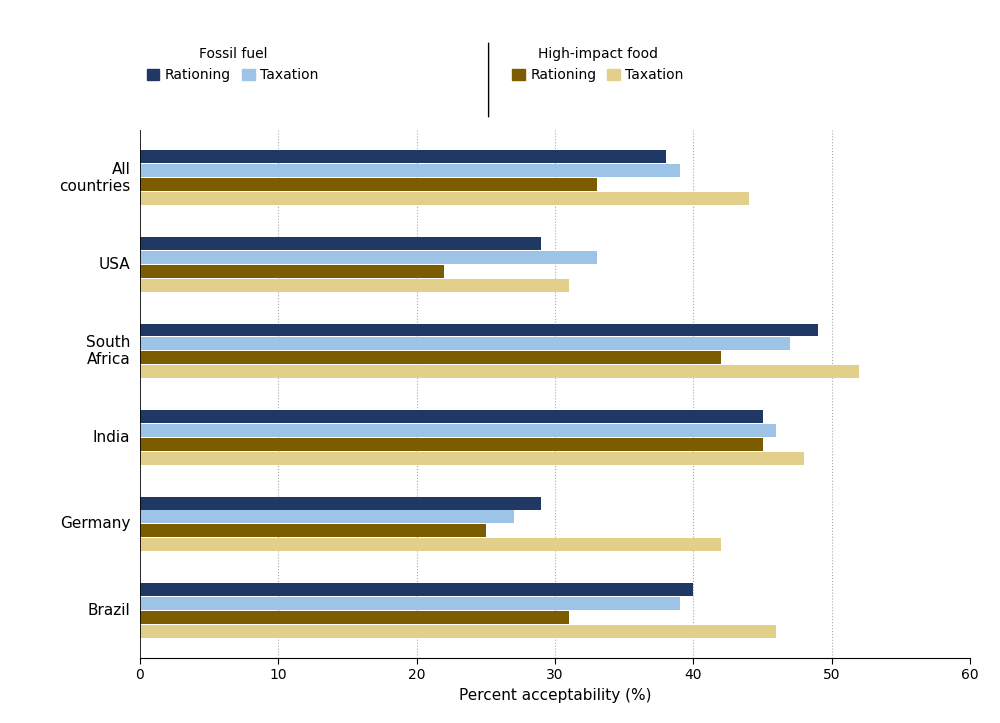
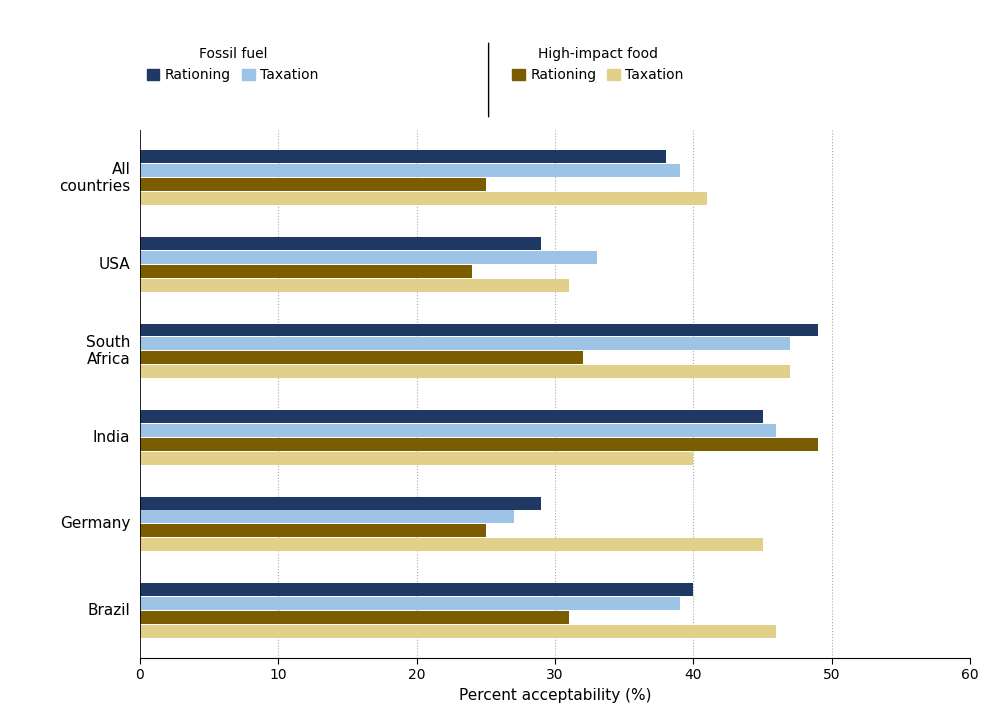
Rationing/All countries: 33 -> 25
Taxation/All countries: 44 -> 41
Rationing/USA: 22 -> 24
Rationing/South Africa: 42 -> 32
Taxation/South Africa: 52 -> 47
Rationing/India: 45 -> 49
Taxation/India: 48 -> 40
Taxation/Germany: 42 -> 45
